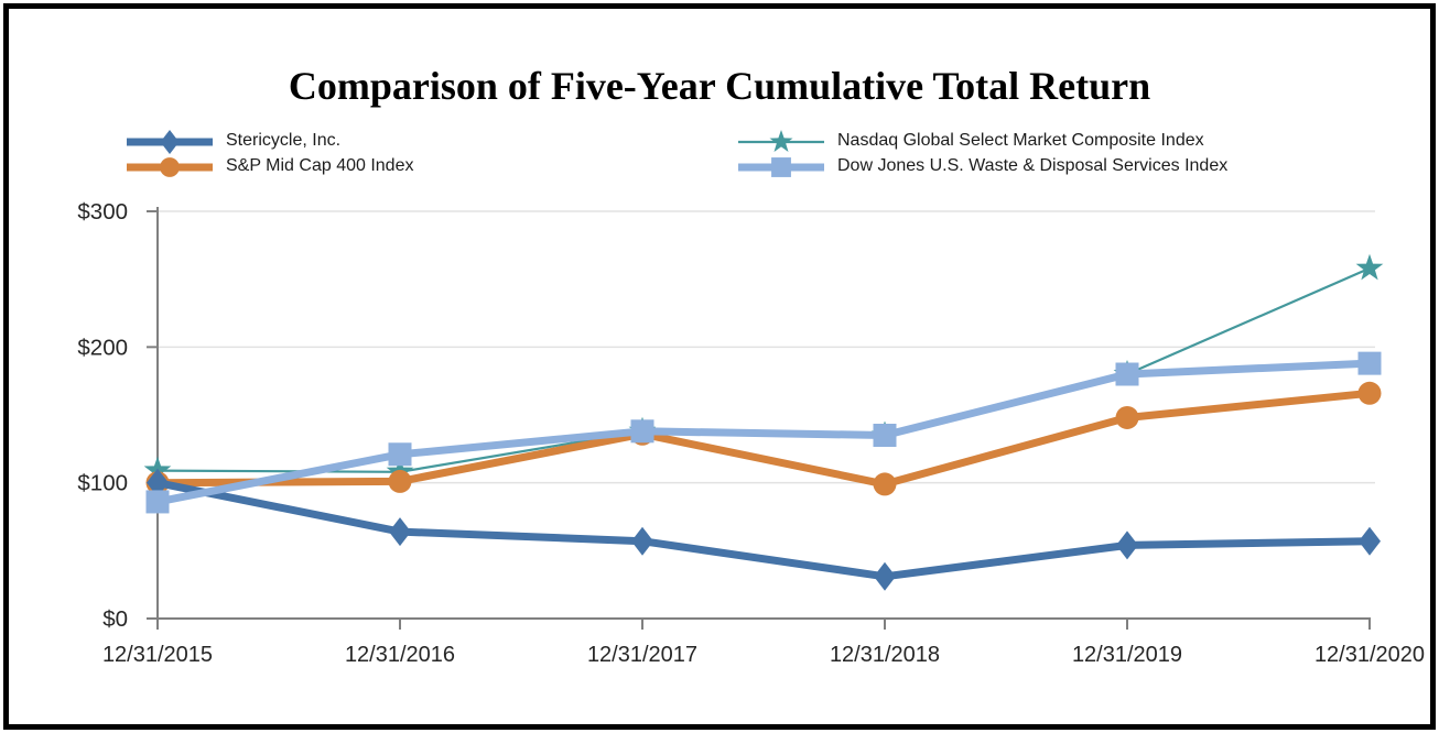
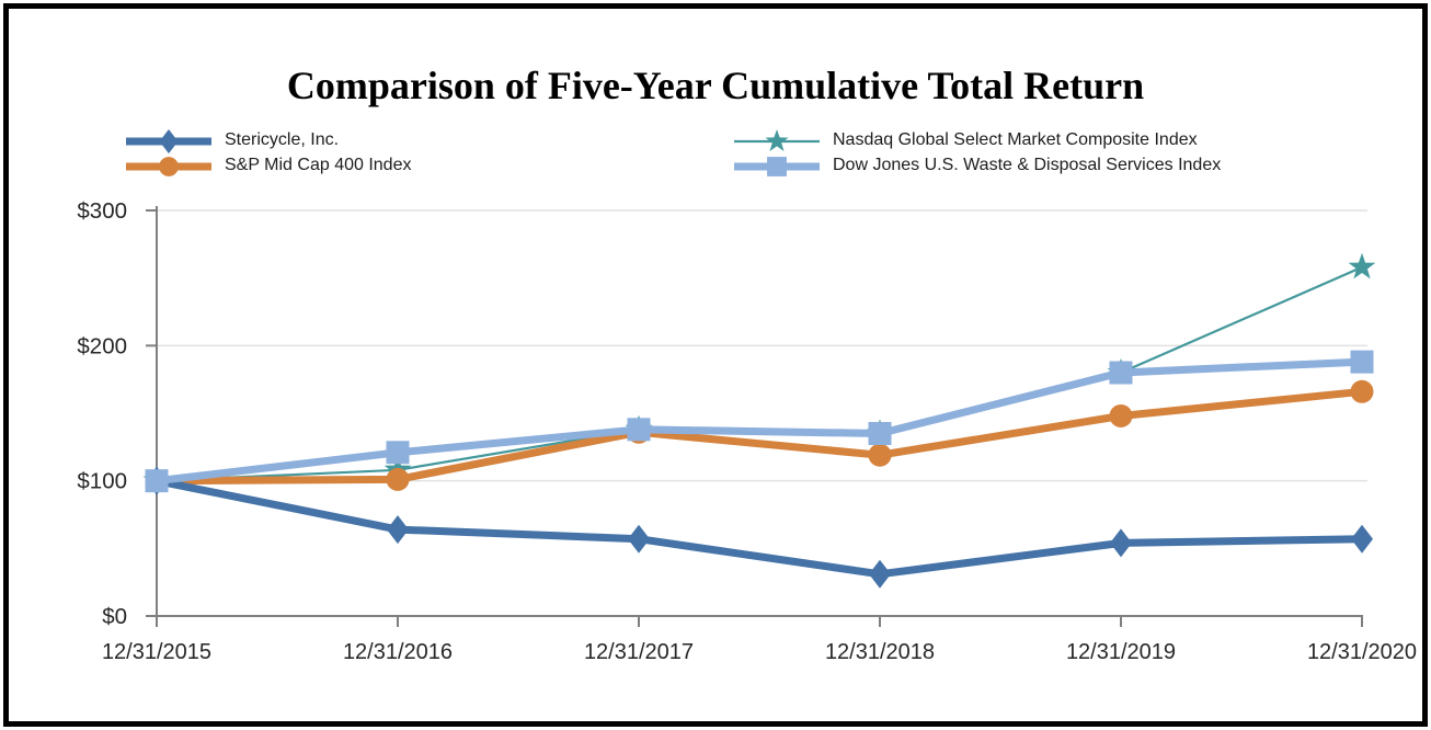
Nasdaq Global Select Market Composite Index/12/31/2015: $109 -> $100
Dow Jones U.S. Waste & Disposal Services Index/12/31/2015: $86 -> $100
S&P Mid Cap 400 Index/12/31/2018: $99 -> $119
